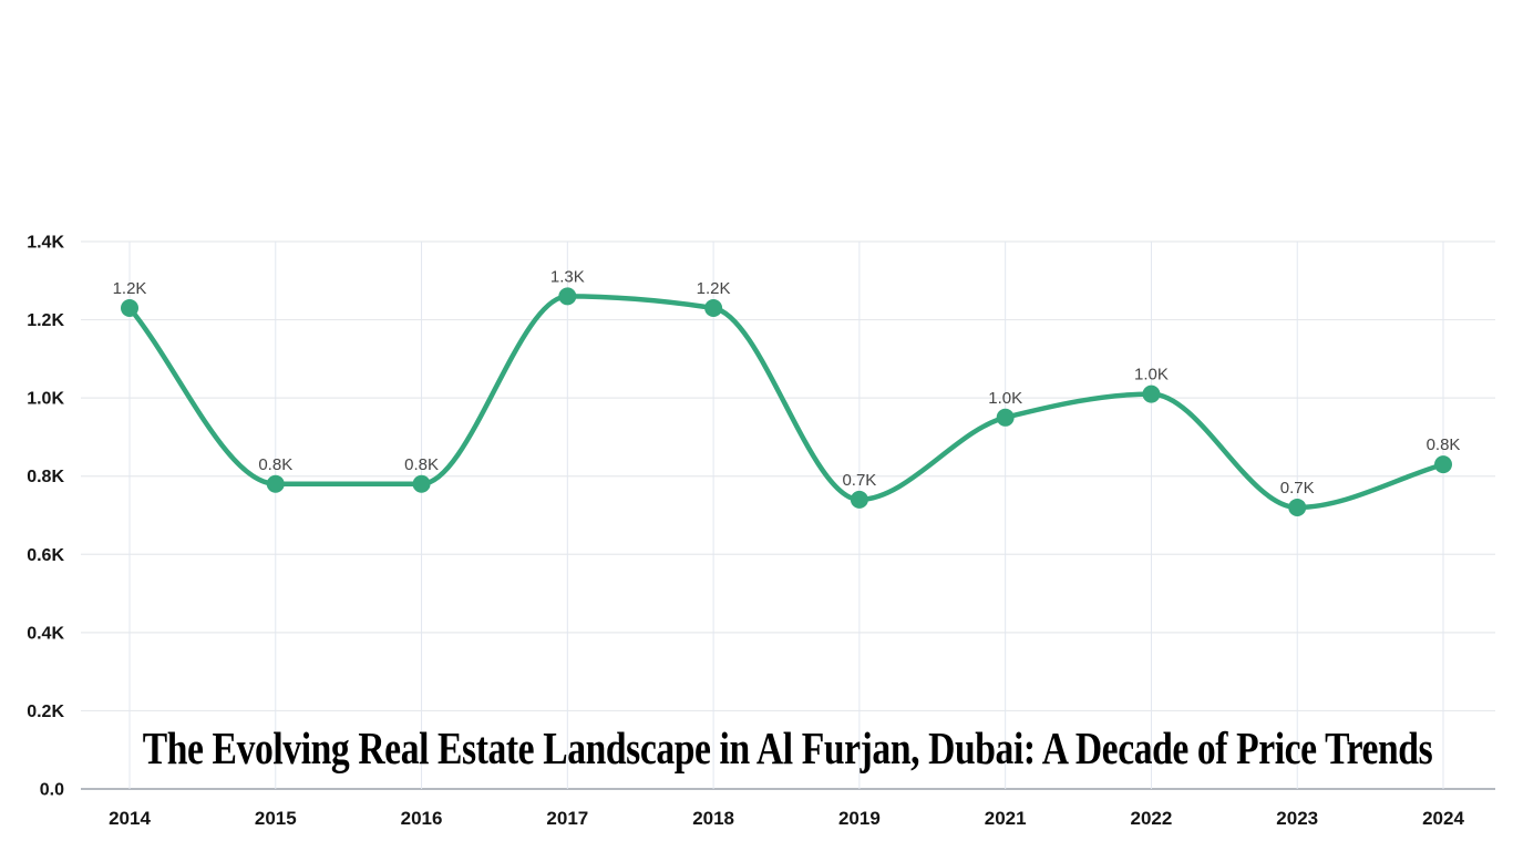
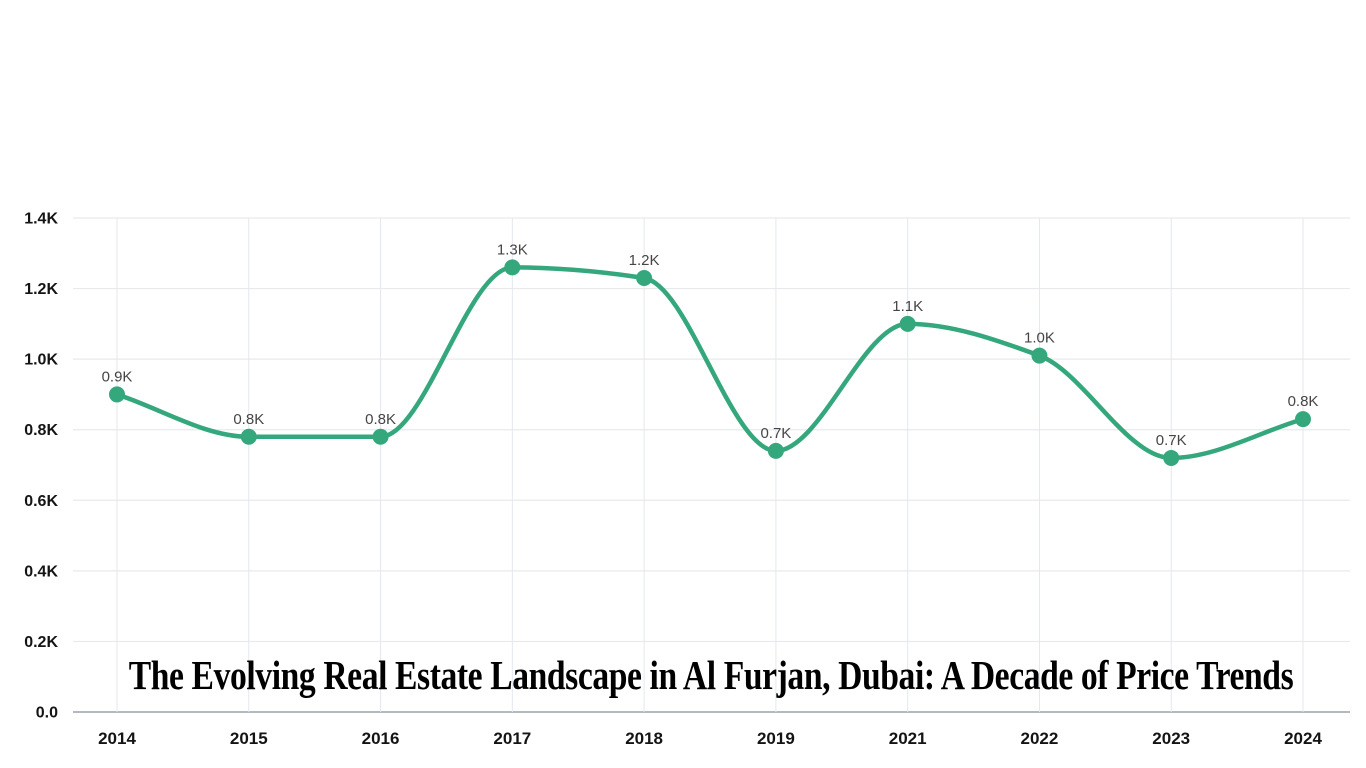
2014: 1.2K -> 0.9K
2021: 1.0K -> 1.1K
